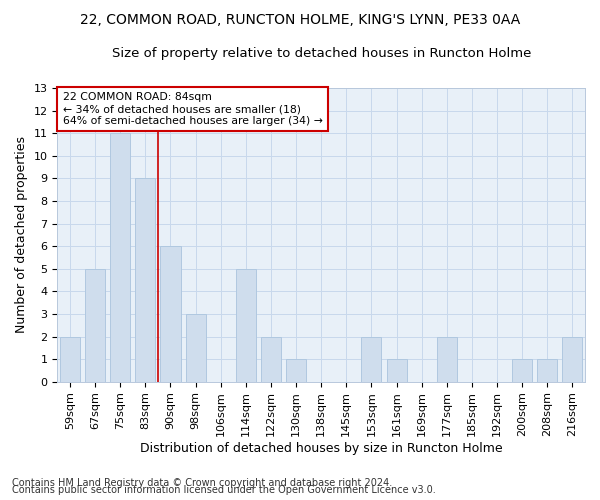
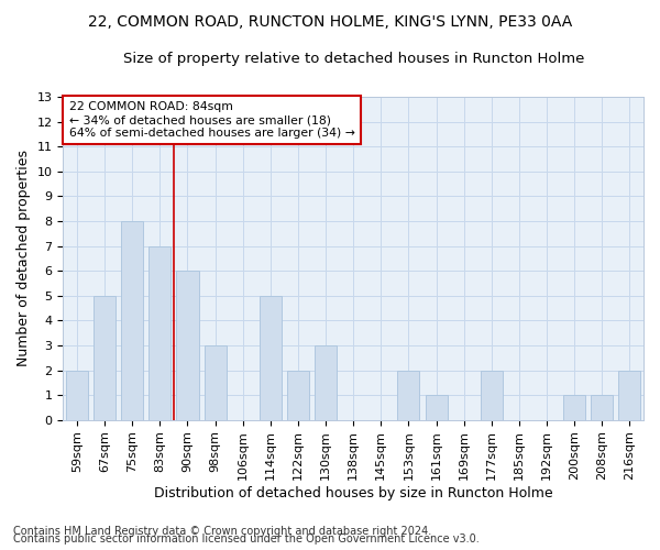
75sqm: 11 -> 8
83sqm: 9 -> 7
130sqm: 1 -> 3
